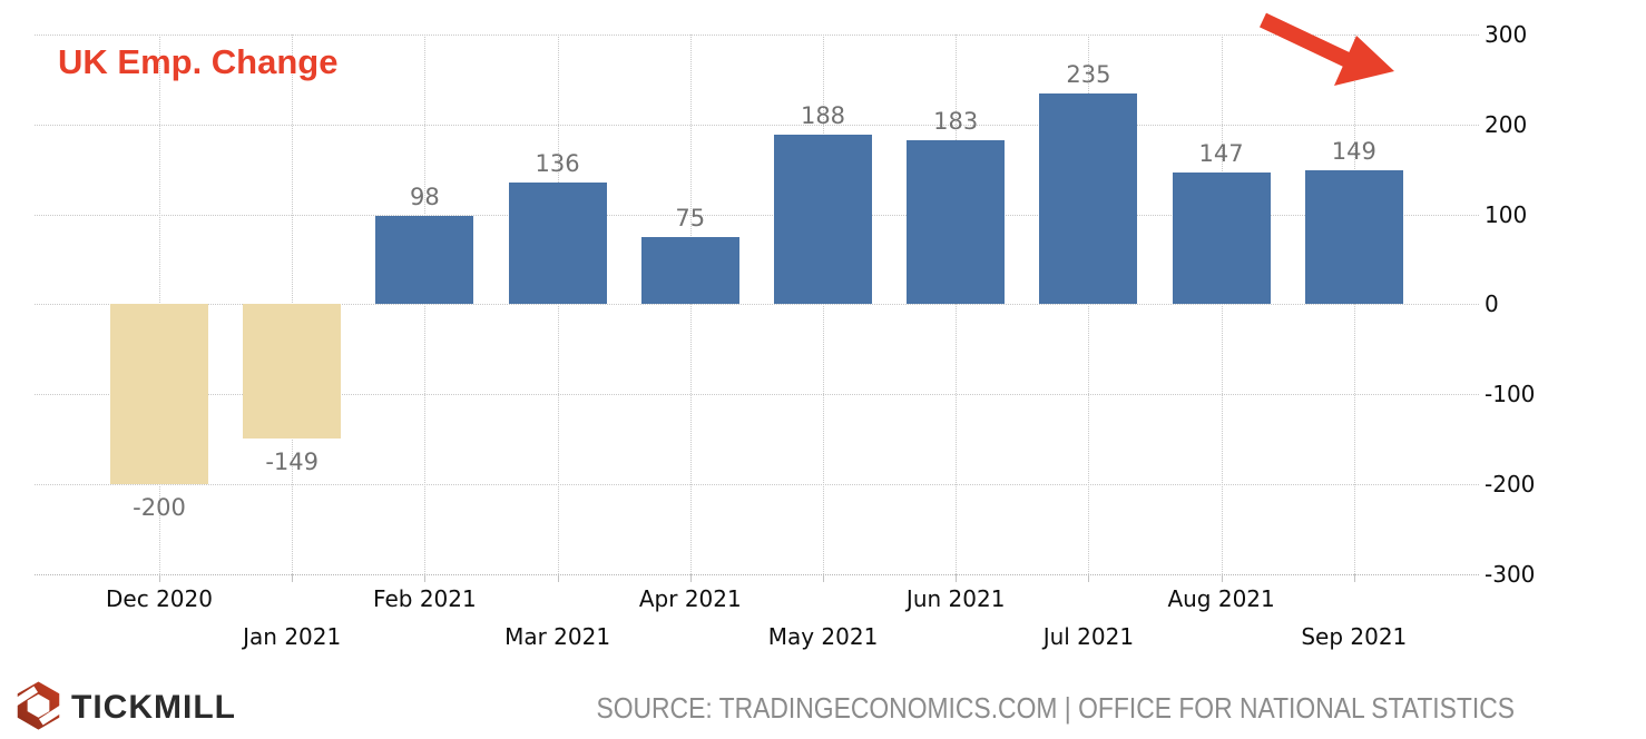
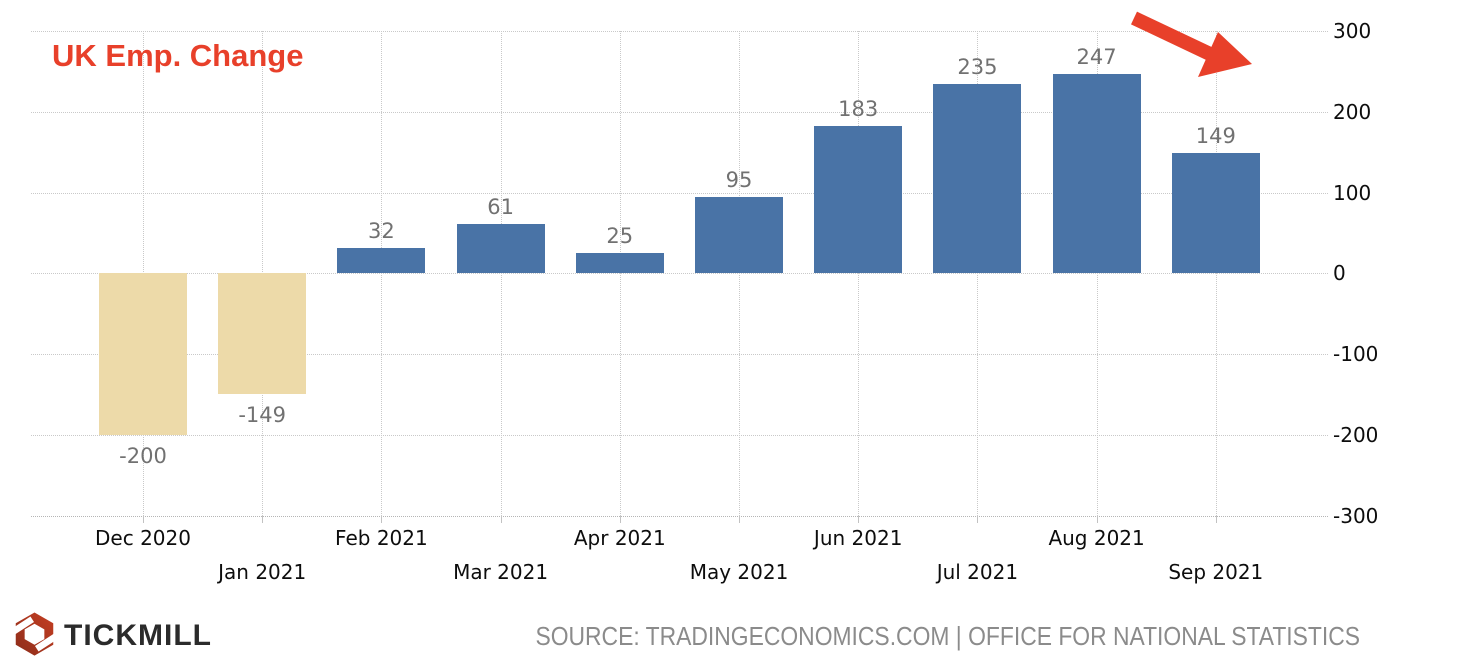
Feb 2021: 98 -> 32
Mar 2021: 136 -> 61
Apr 2021: 75 -> 25
May 2021: 188 -> 95
Aug 2021: 147 -> 247
